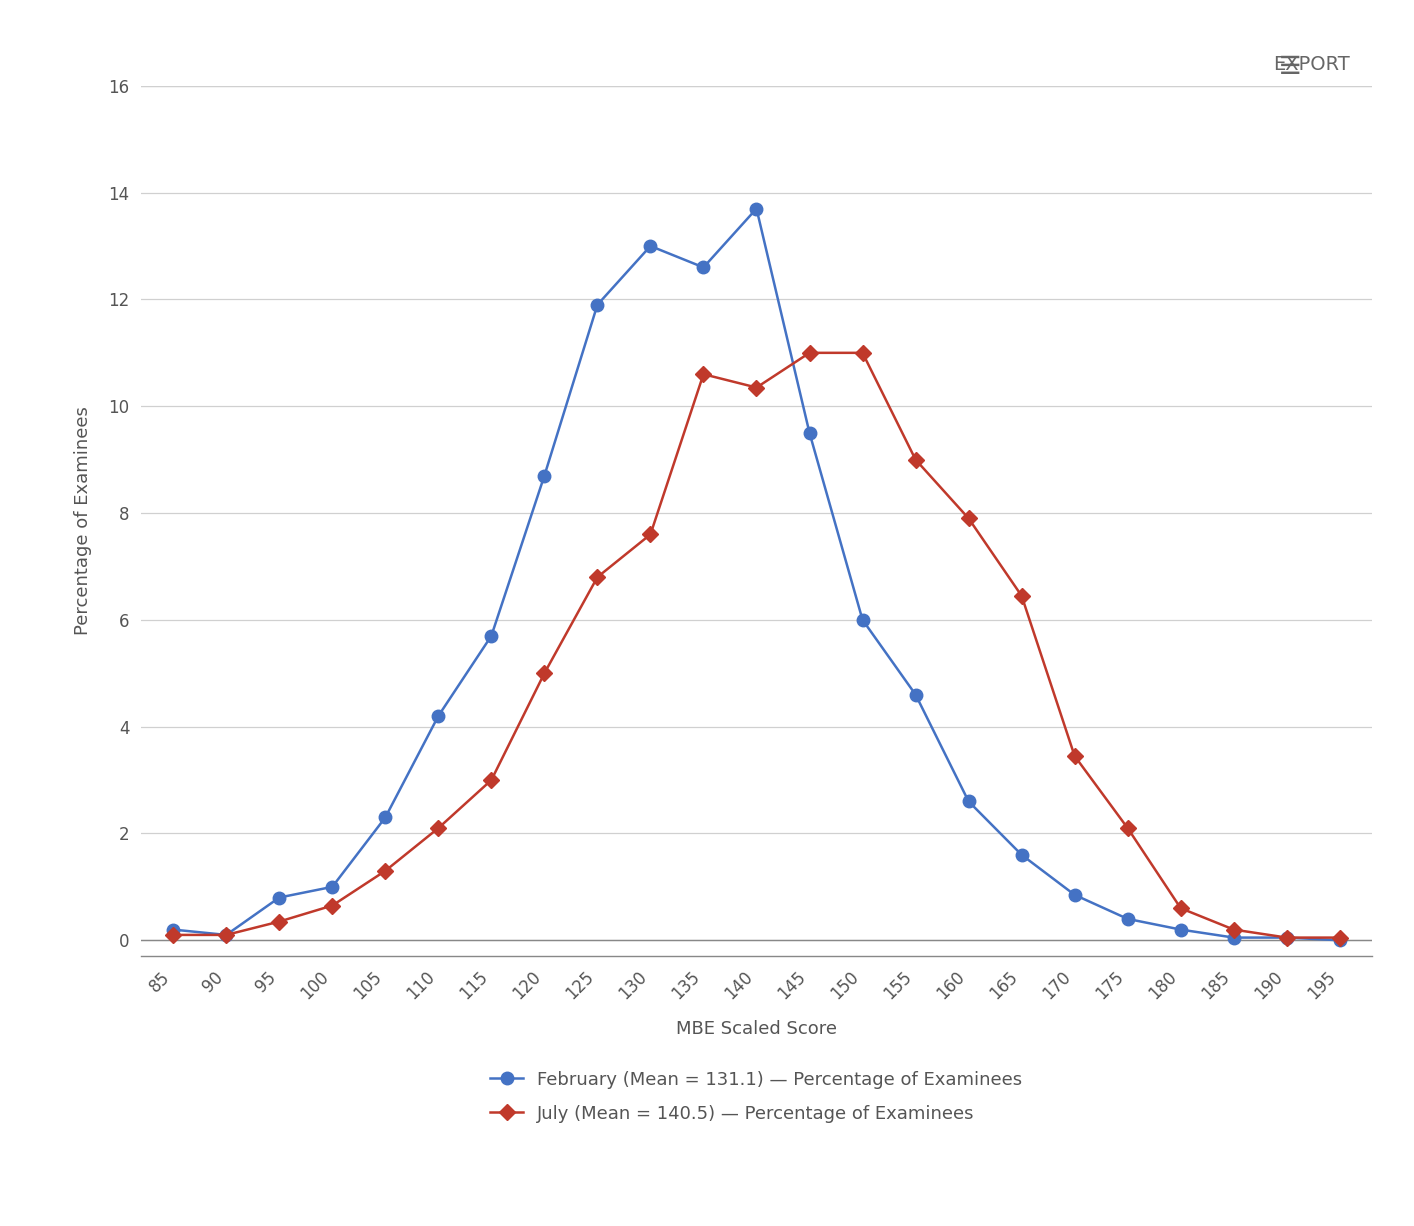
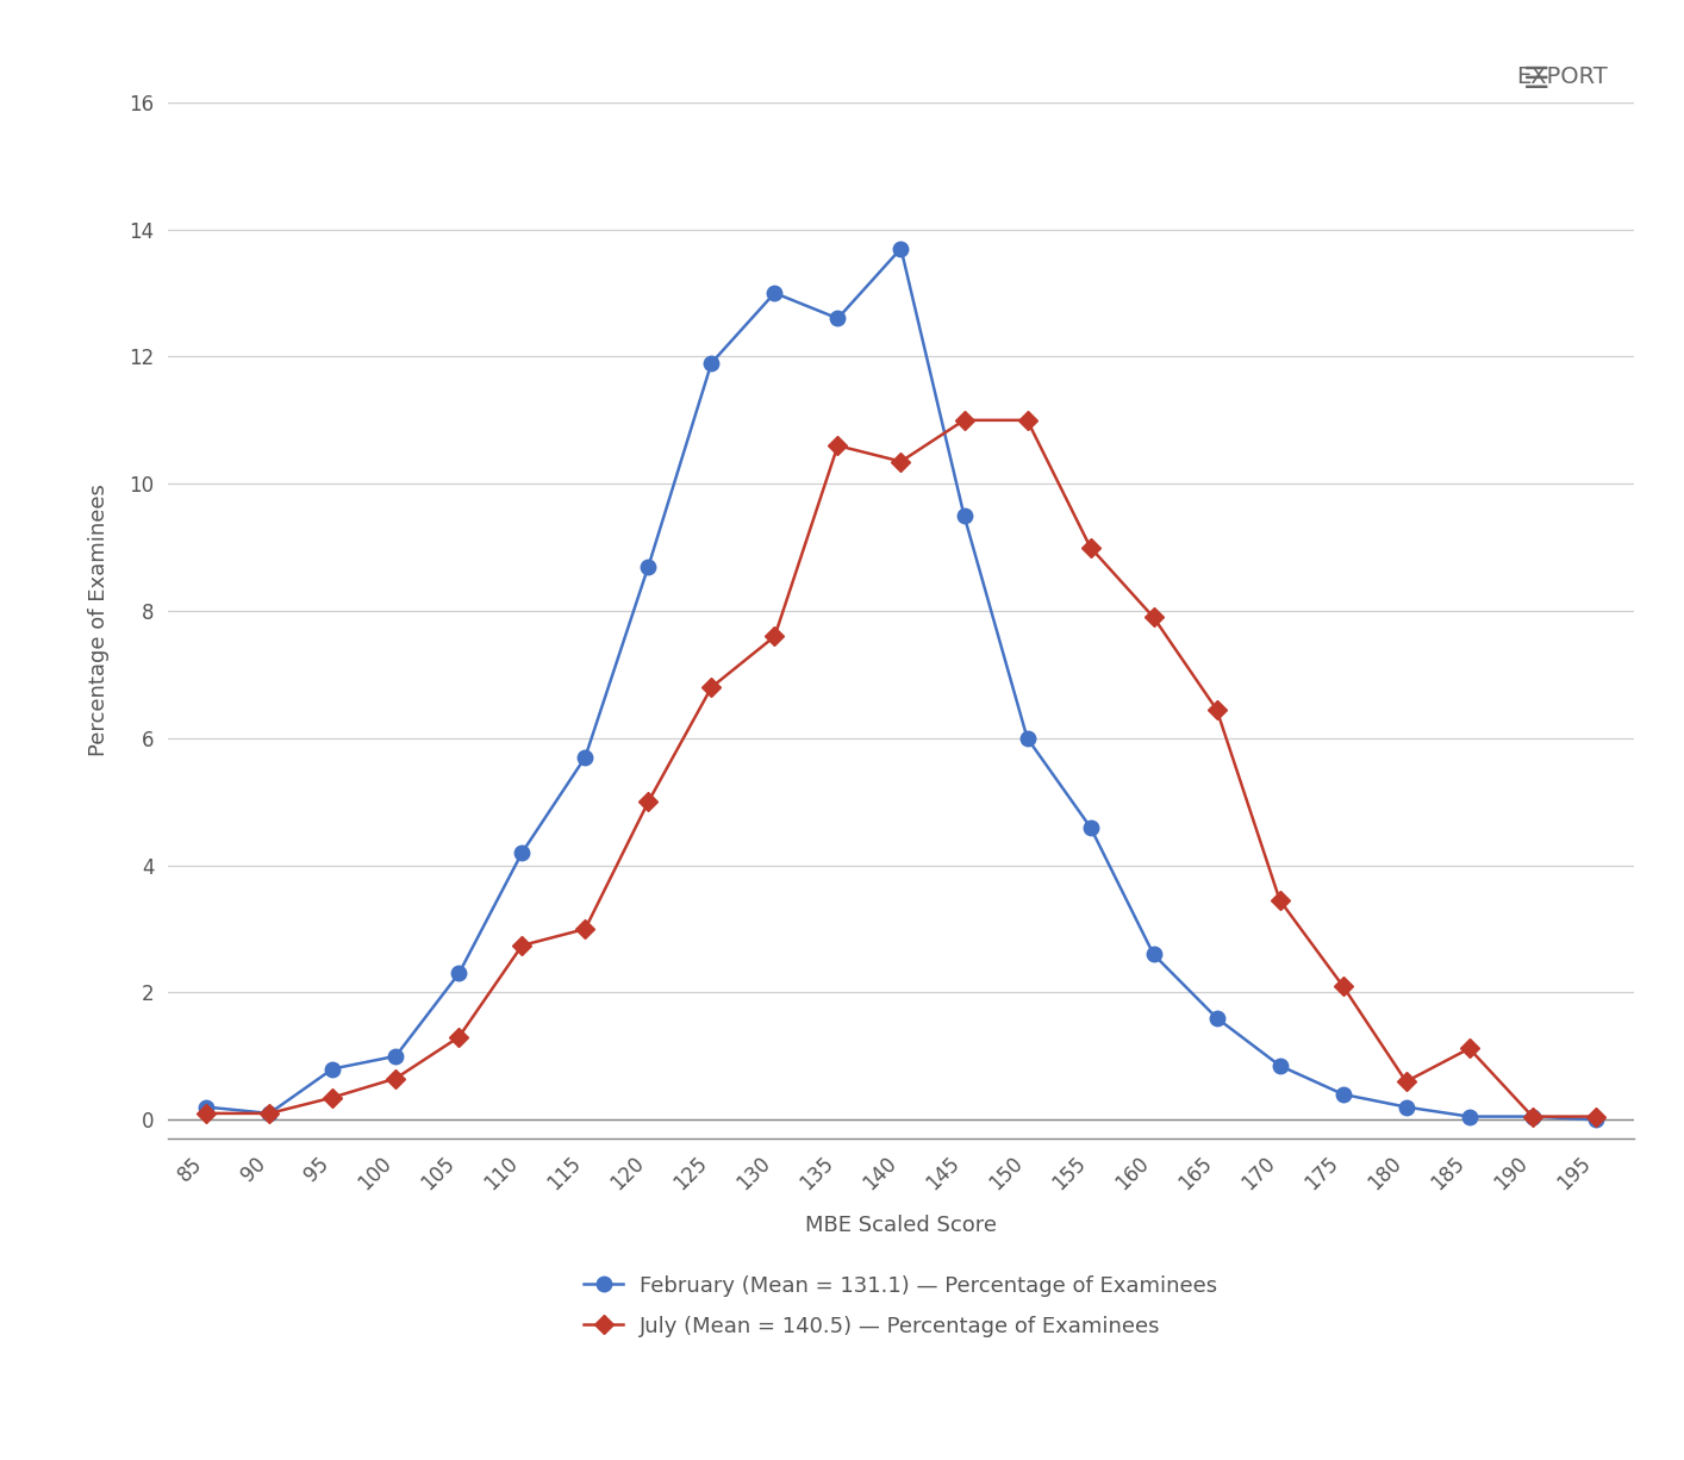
July (Mean = 140.5) — Percentage of Examinees/110: 2.10 -> 2.74
July (Mean = 140.5) — Percentage of Examinees/185: 0.20 -> 1.12
